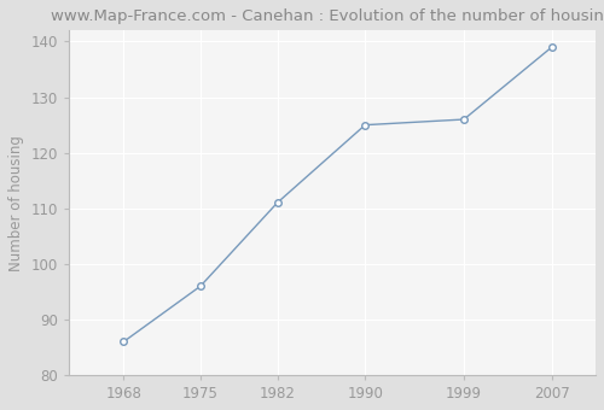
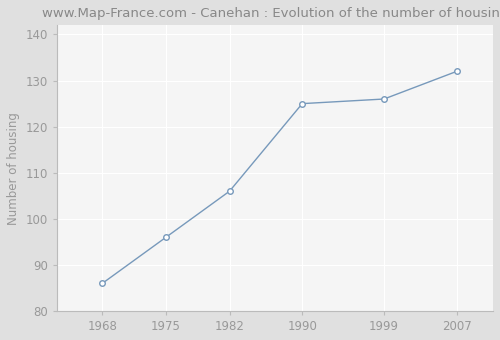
1982: 111 -> 106
2007: 139 -> 132
